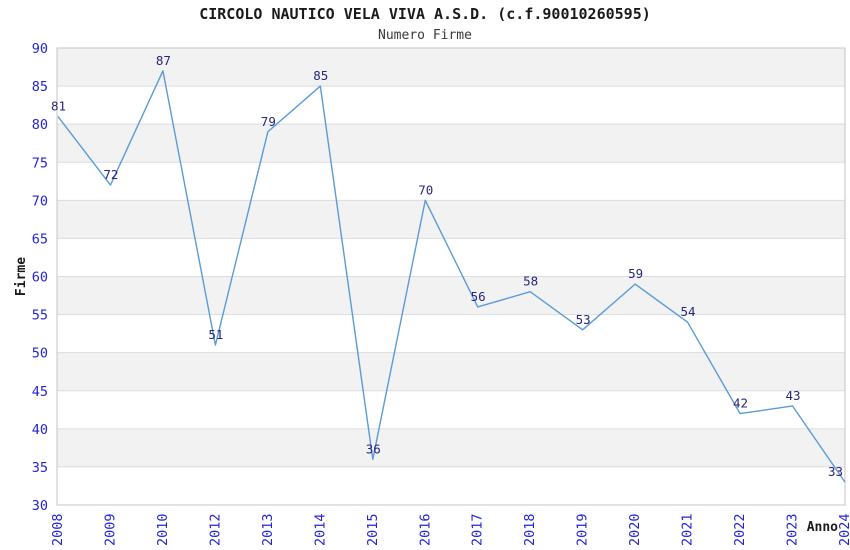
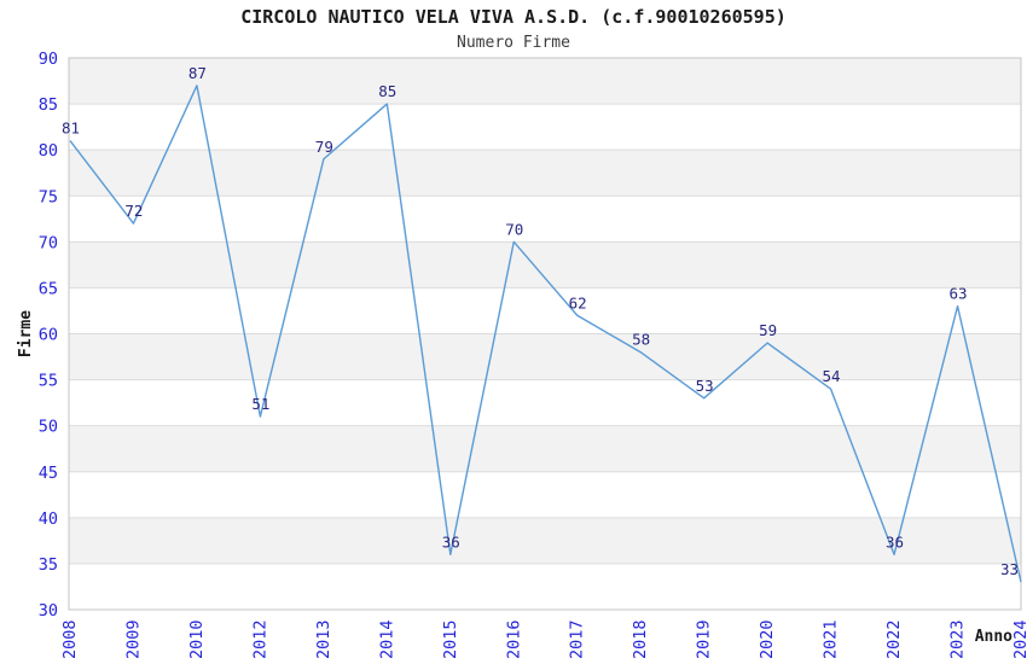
2017: 56 -> 62
2022: 42 -> 36
2023: 43 -> 63
